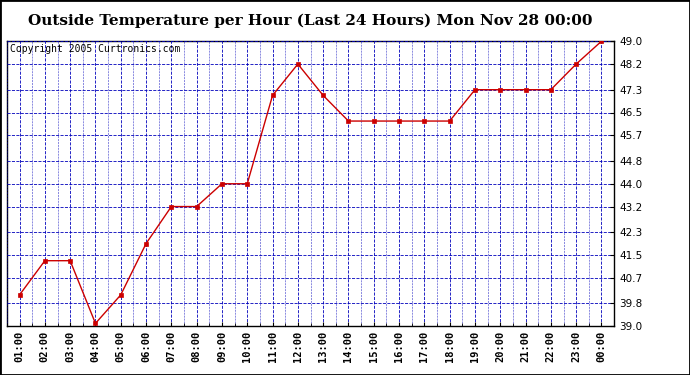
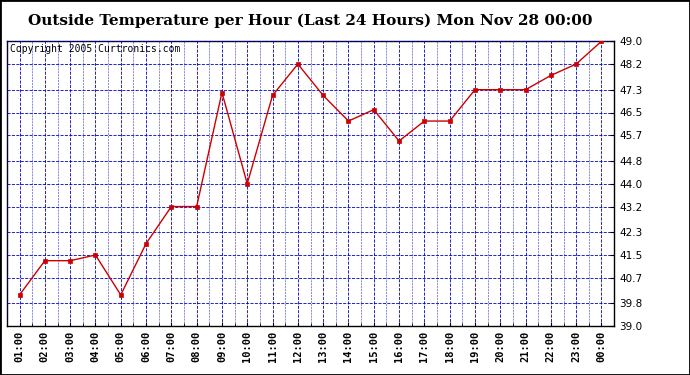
04:00: 39.1 -> 41.5
09:00: 44.0 -> 47.2
15:00: 46.2 -> 46.6
16:00: 46.2 -> 45.5
22:00: 47.3 -> 47.8
